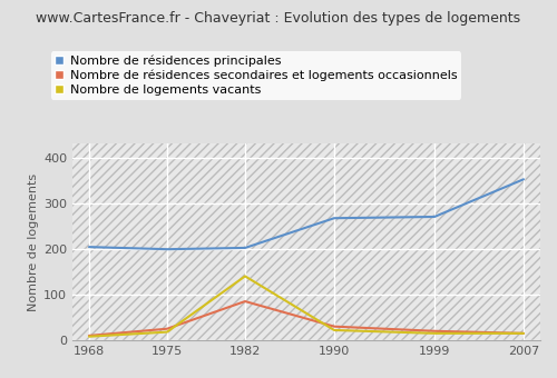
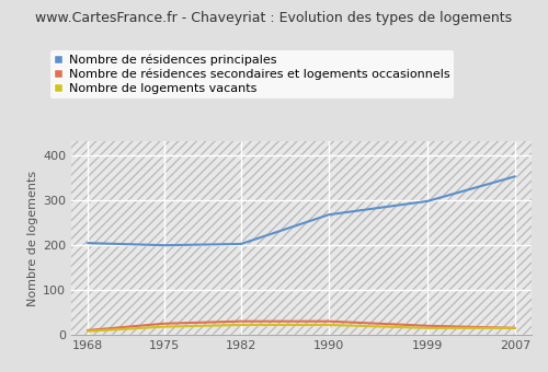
Nombre de résidences secondaires et logements occasionnels/1982: 85 -> 30
Nombre de logements vacants/1982: 140 -> 22
Nombre de résidences principales/1999: 270 -> 297
